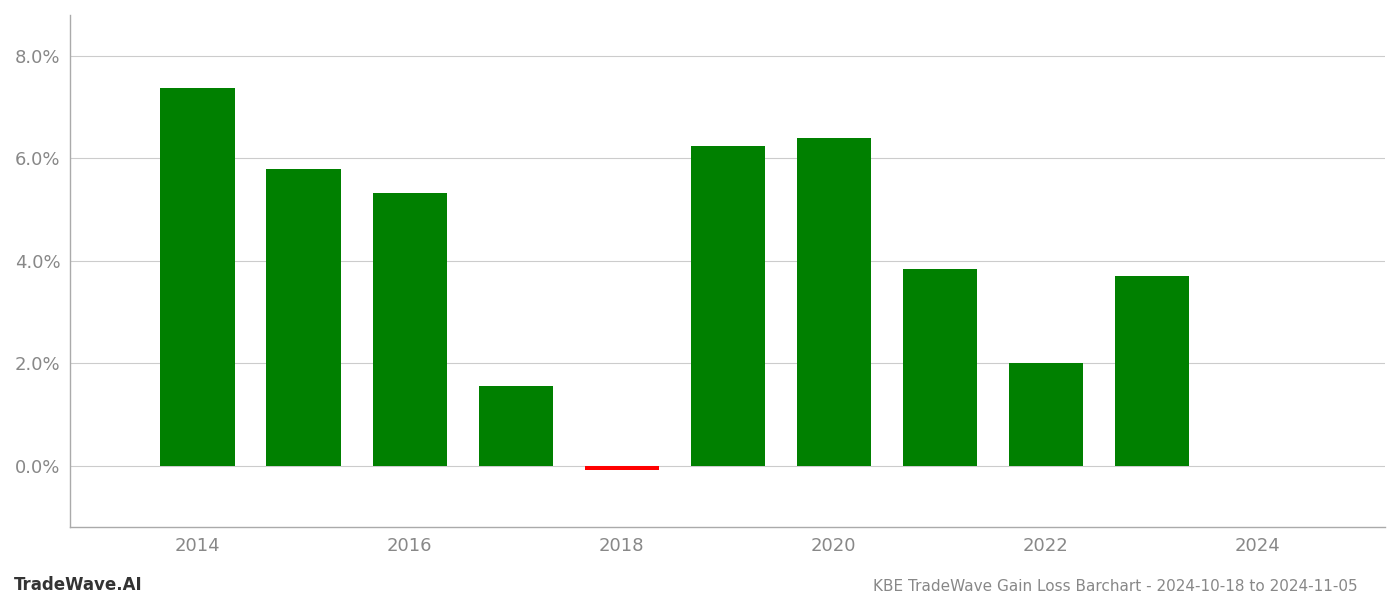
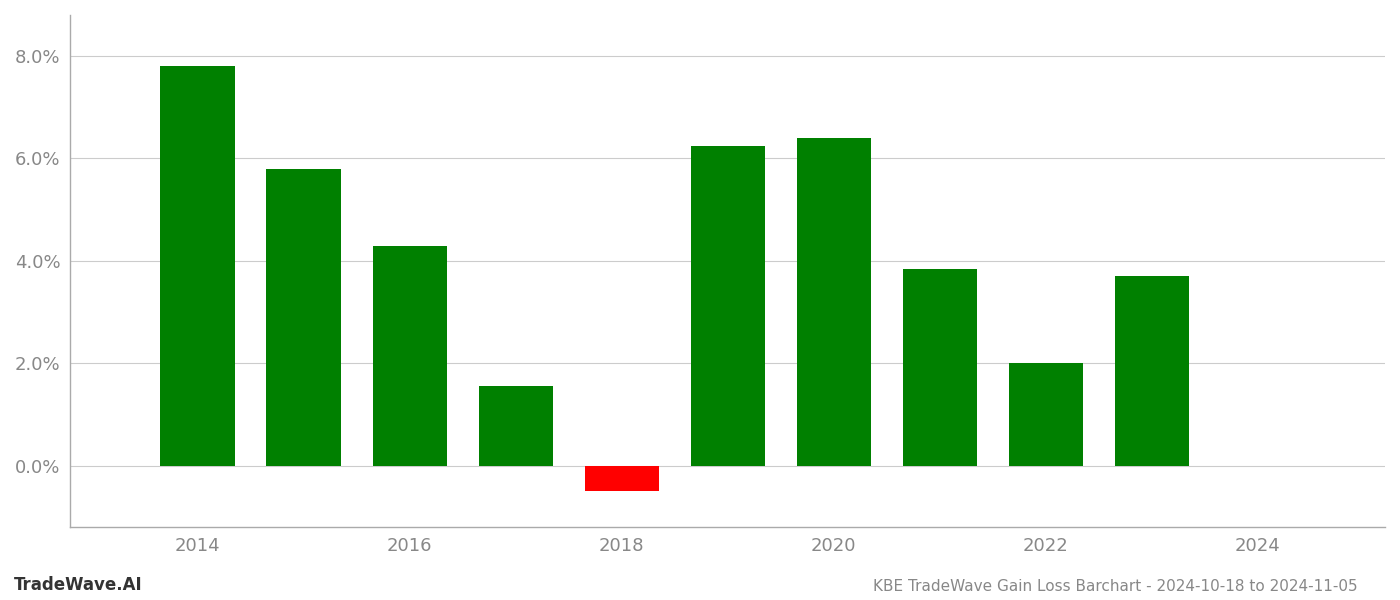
2014: 7.38% -> 7.80%
2016: 5.32% -> 4.30%
2018: -0.08% -> -0.50%
